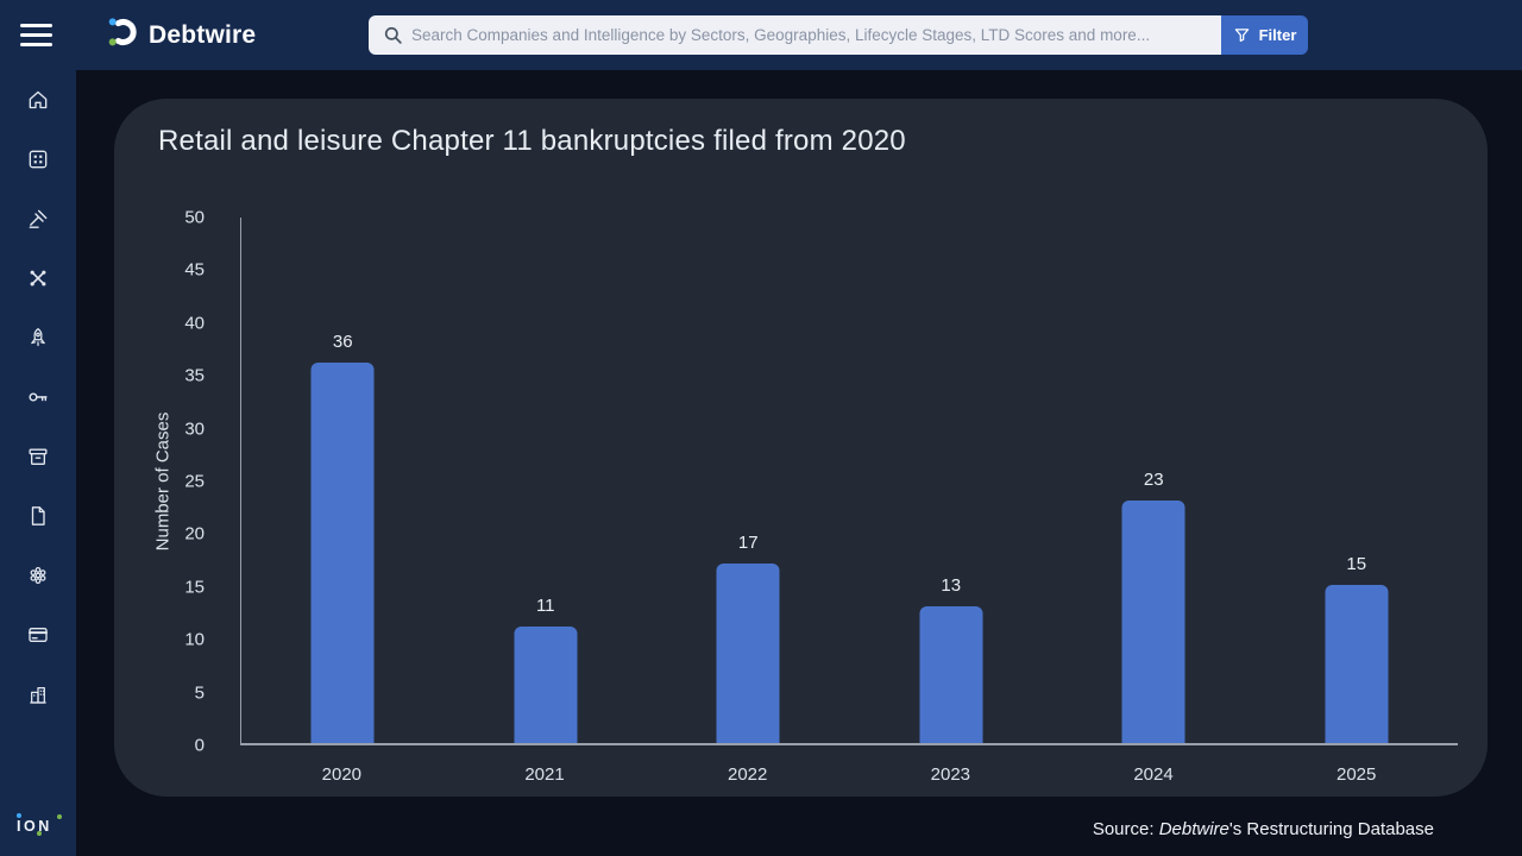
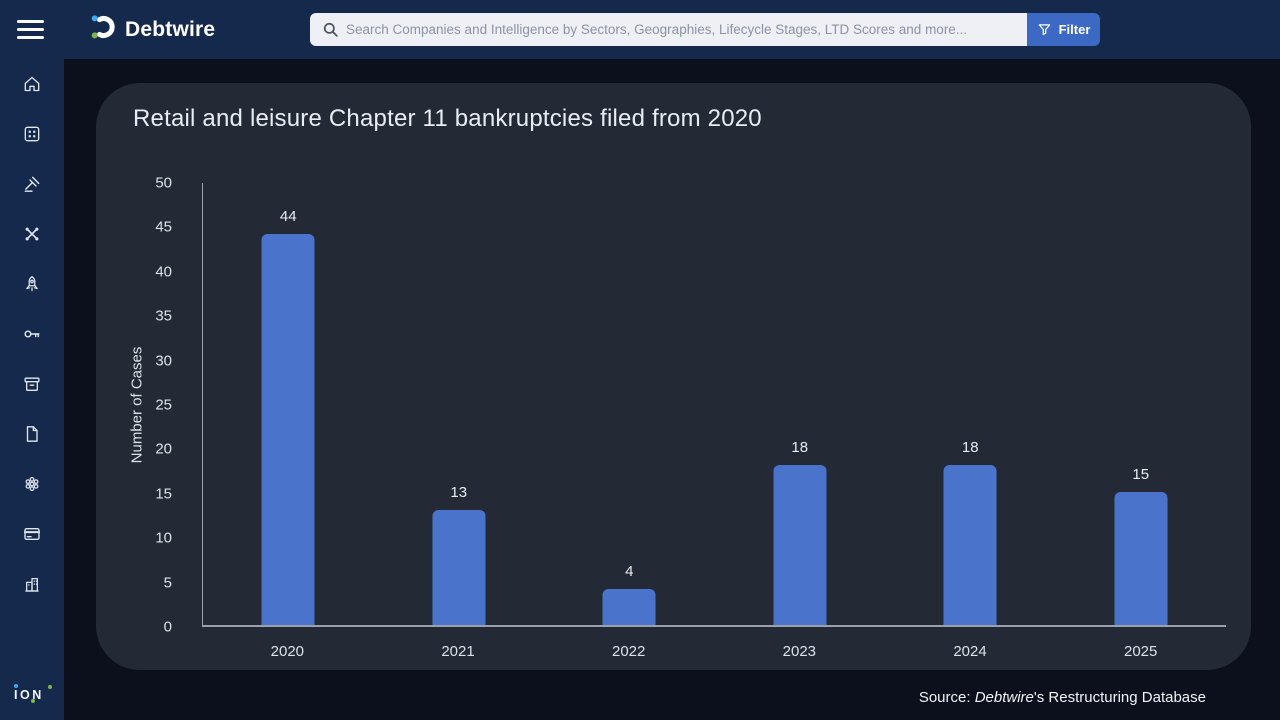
2020: 36 -> 44
2021: 11 -> 13
2022: 17 -> 4
2023: 13 -> 18
2024: 23 -> 18
